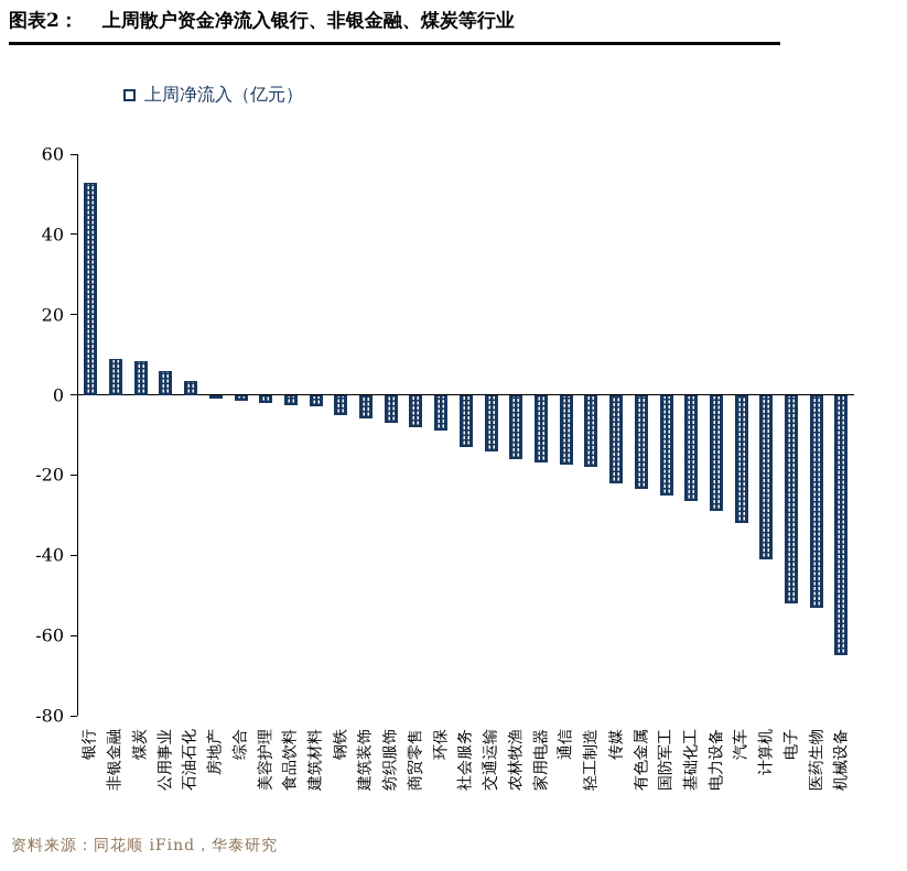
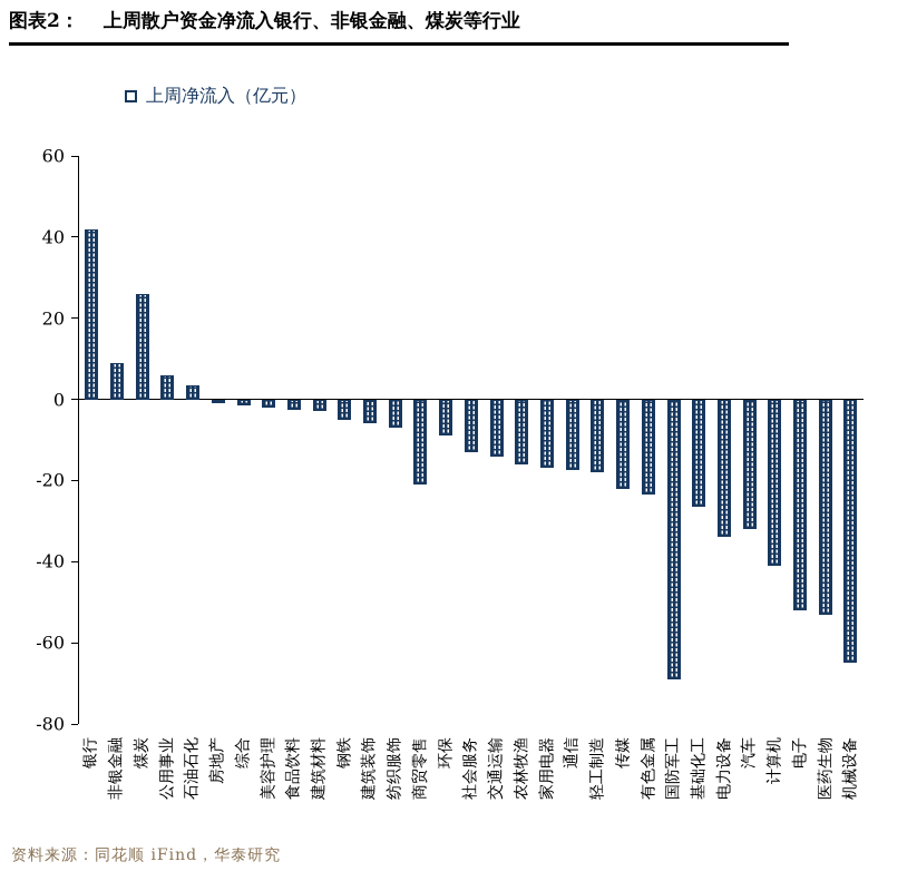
银行: 53 -> 42
煤炭: 8 -> 26
商贸零售: -8 -> -21
国防军工: -25 -> -69
电力设备: -29 -> -34
